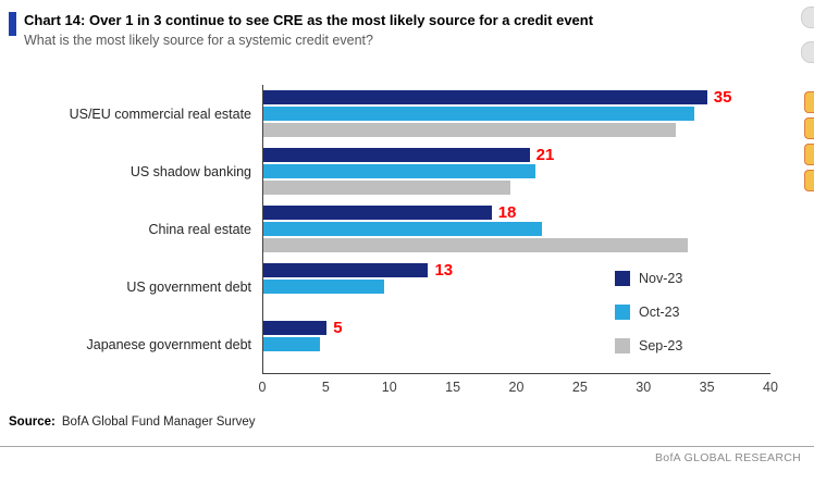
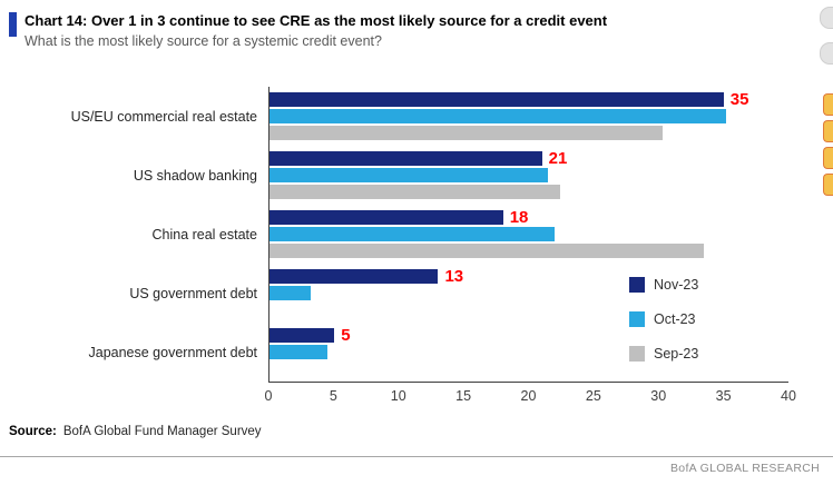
Oct-23/US/EU commercial real estate: 34.0 -> 35.2
Sep-23/US/EU commercial real estate: 32.5 -> 30.3
Sep-23/US shadow banking: 19.5 -> 22.4
Oct-23/US government debt: 9.5 -> 3.2
